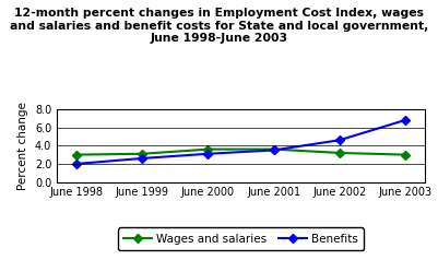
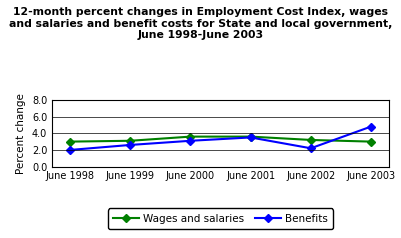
Benefits/June 2002: 4.6 -> 2.2
Benefits/June 2003: 6.8 -> 4.8
